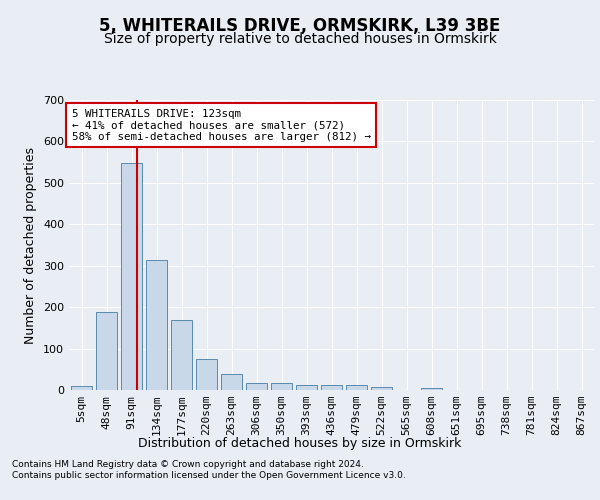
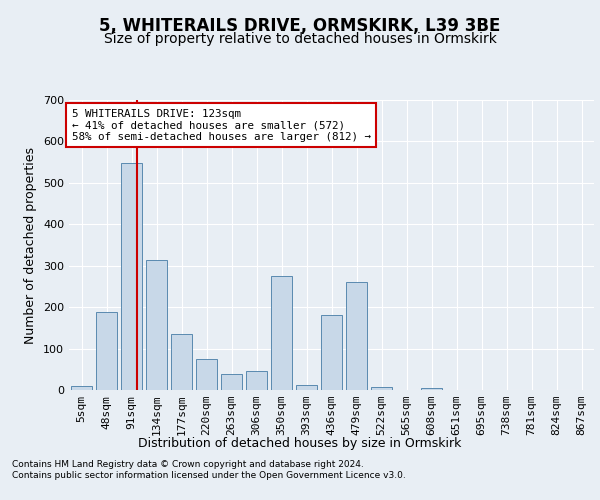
177sqm: 168 -> 135
306sqm: 18 -> 45
350sqm: 17 -> 275
436sqm: 13 -> 180
479sqm: 13 -> 260
